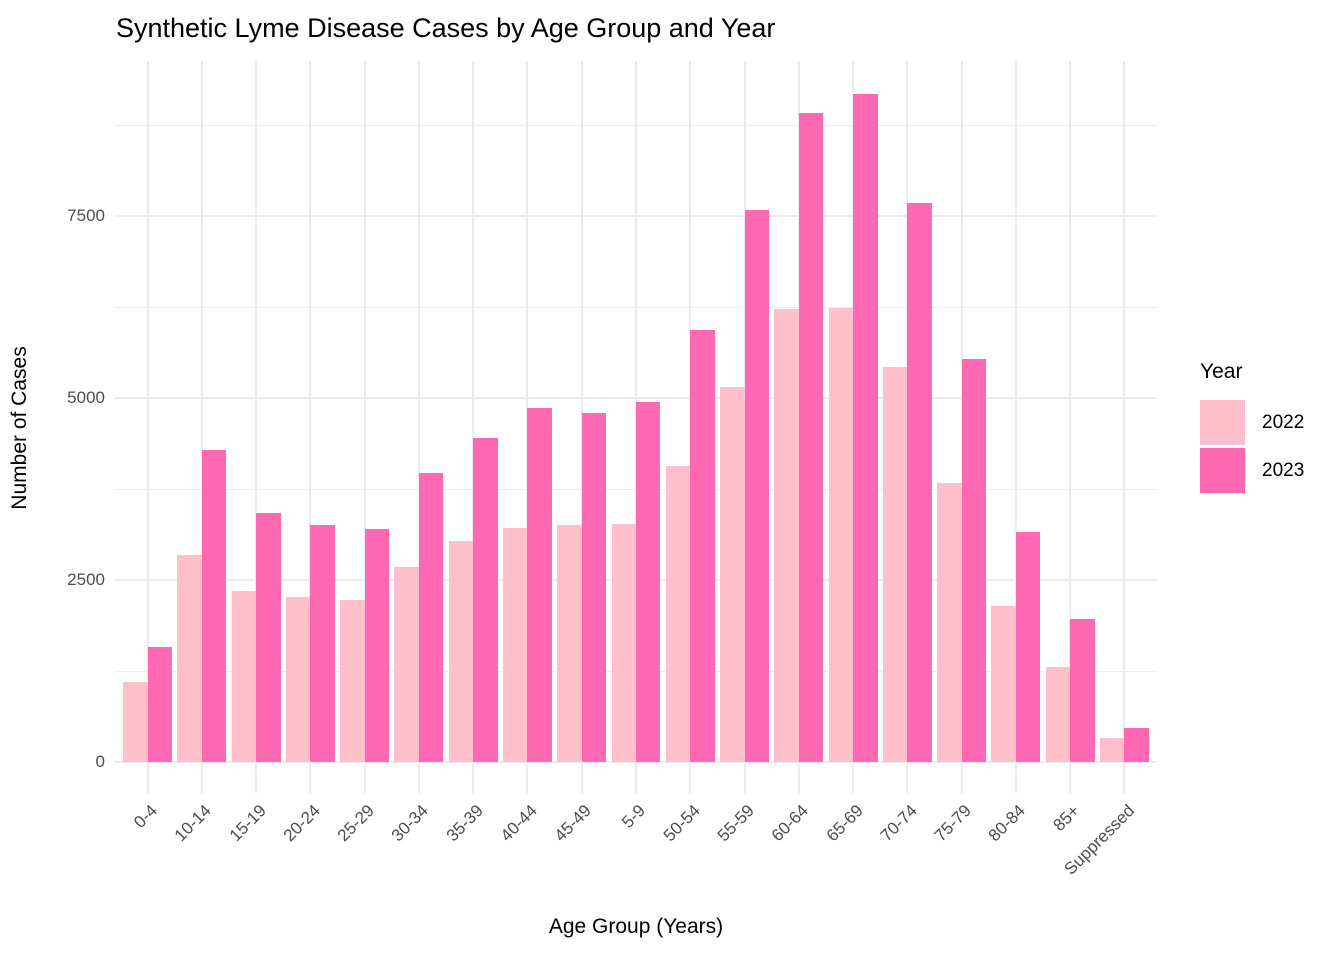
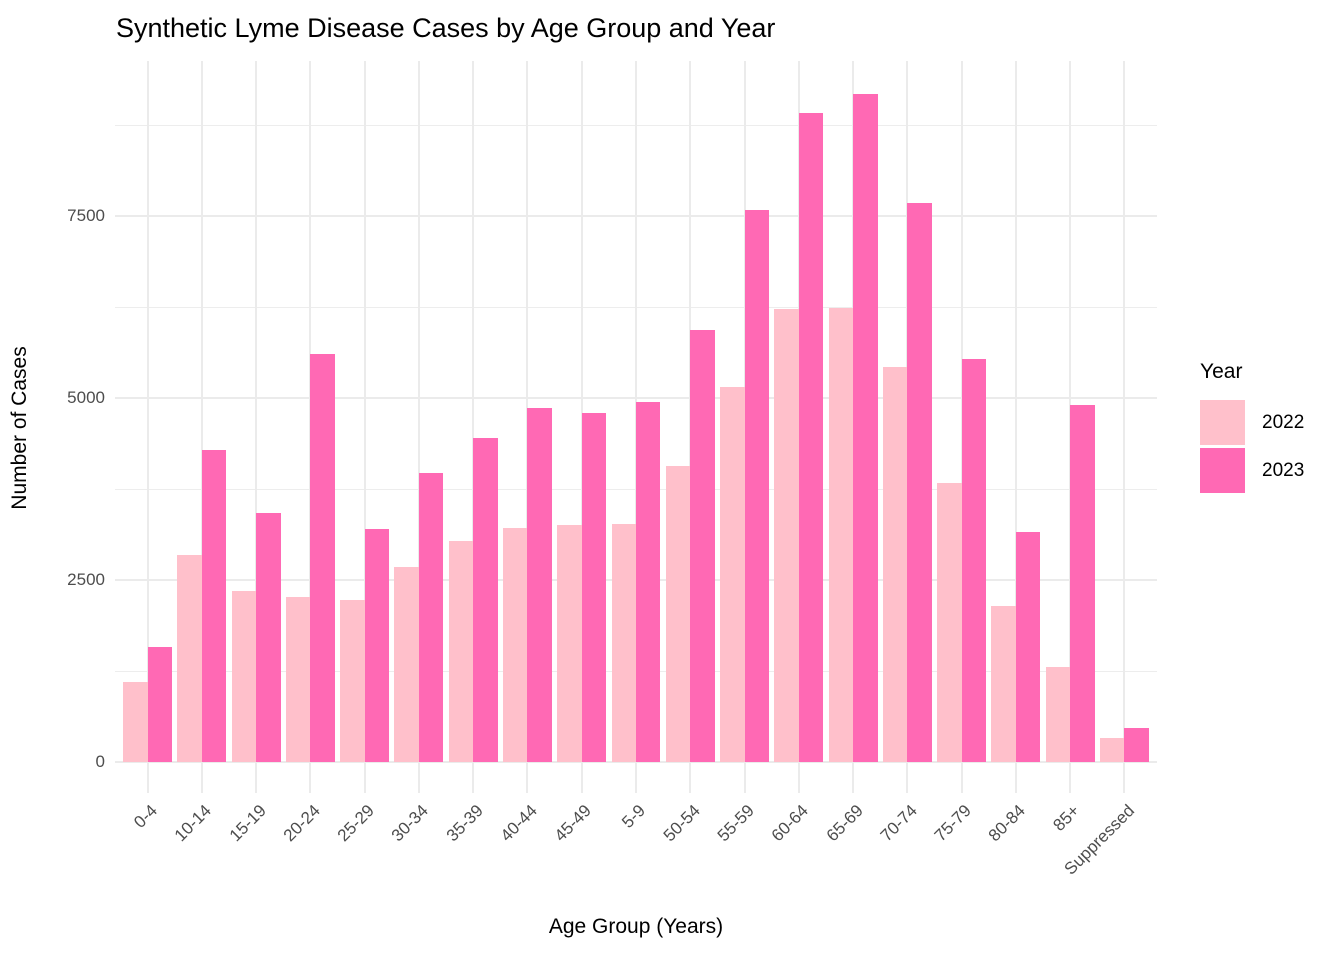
2023/20-24: 3300 -> 5600
2023/85+: 2000 -> 4900
